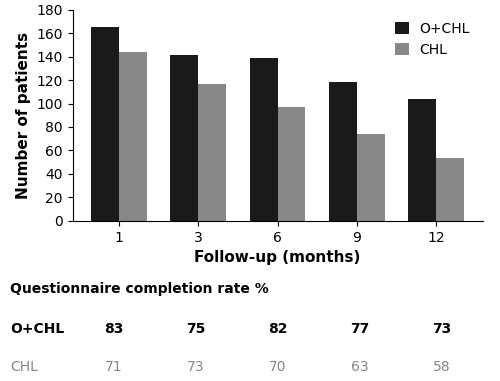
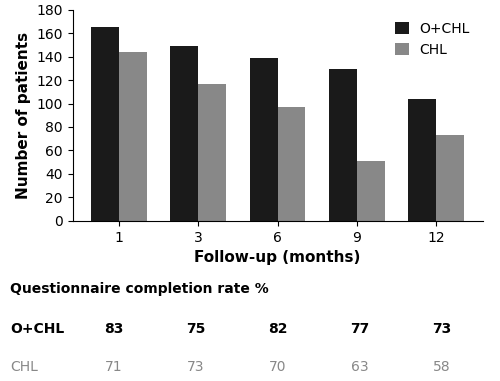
O+CHL/3: 141 -> 149
O+CHL/9: 118 -> 129
CHL/9: 74 -> 51
CHL/12: 54 -> 73
